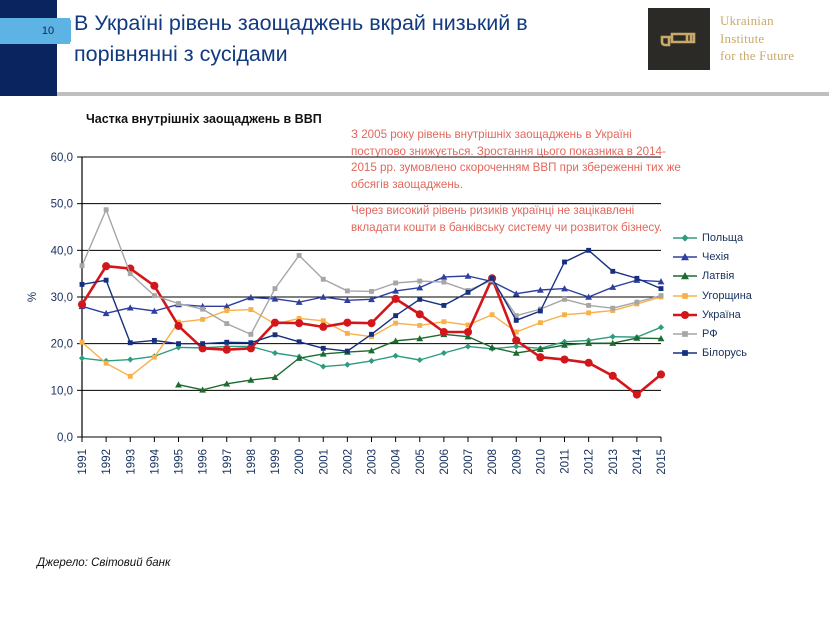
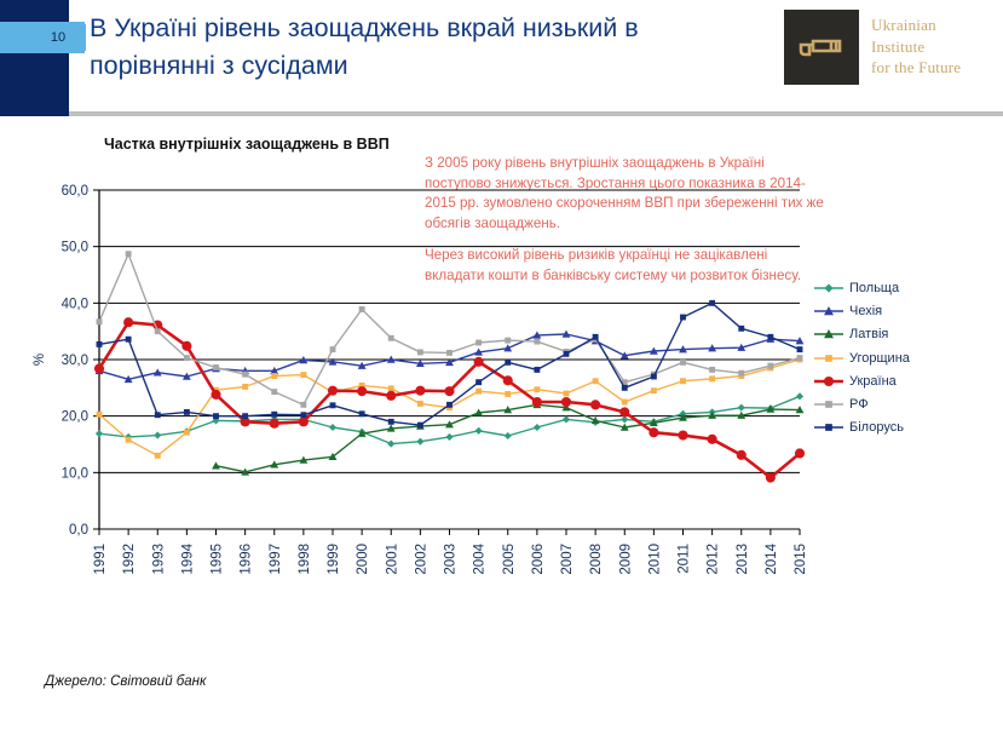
Україна/2008: 34 -> 22
Чехія/2012: 30 -> 32
